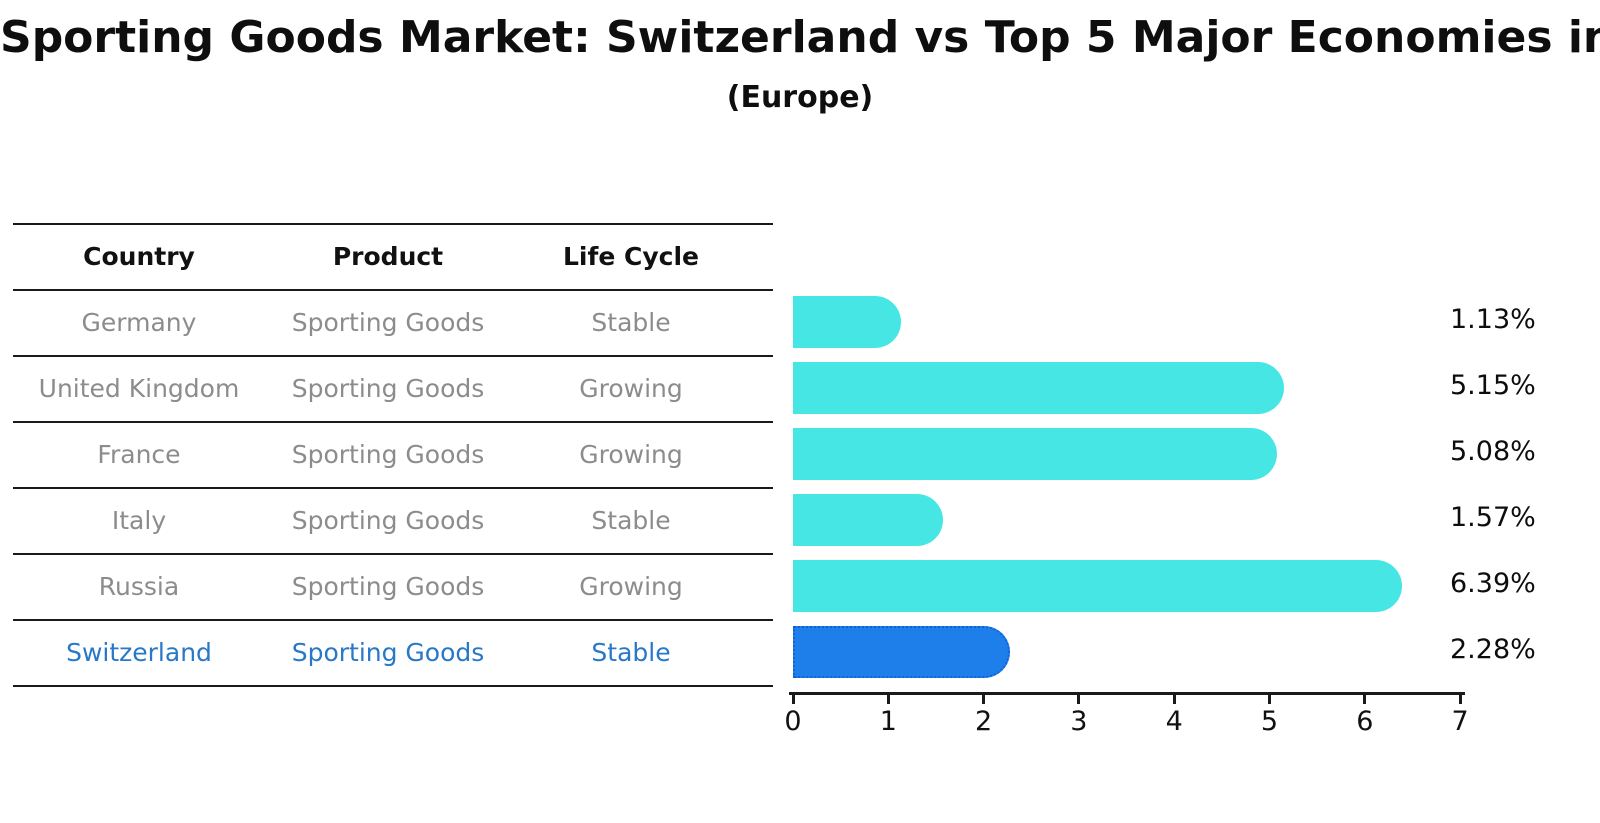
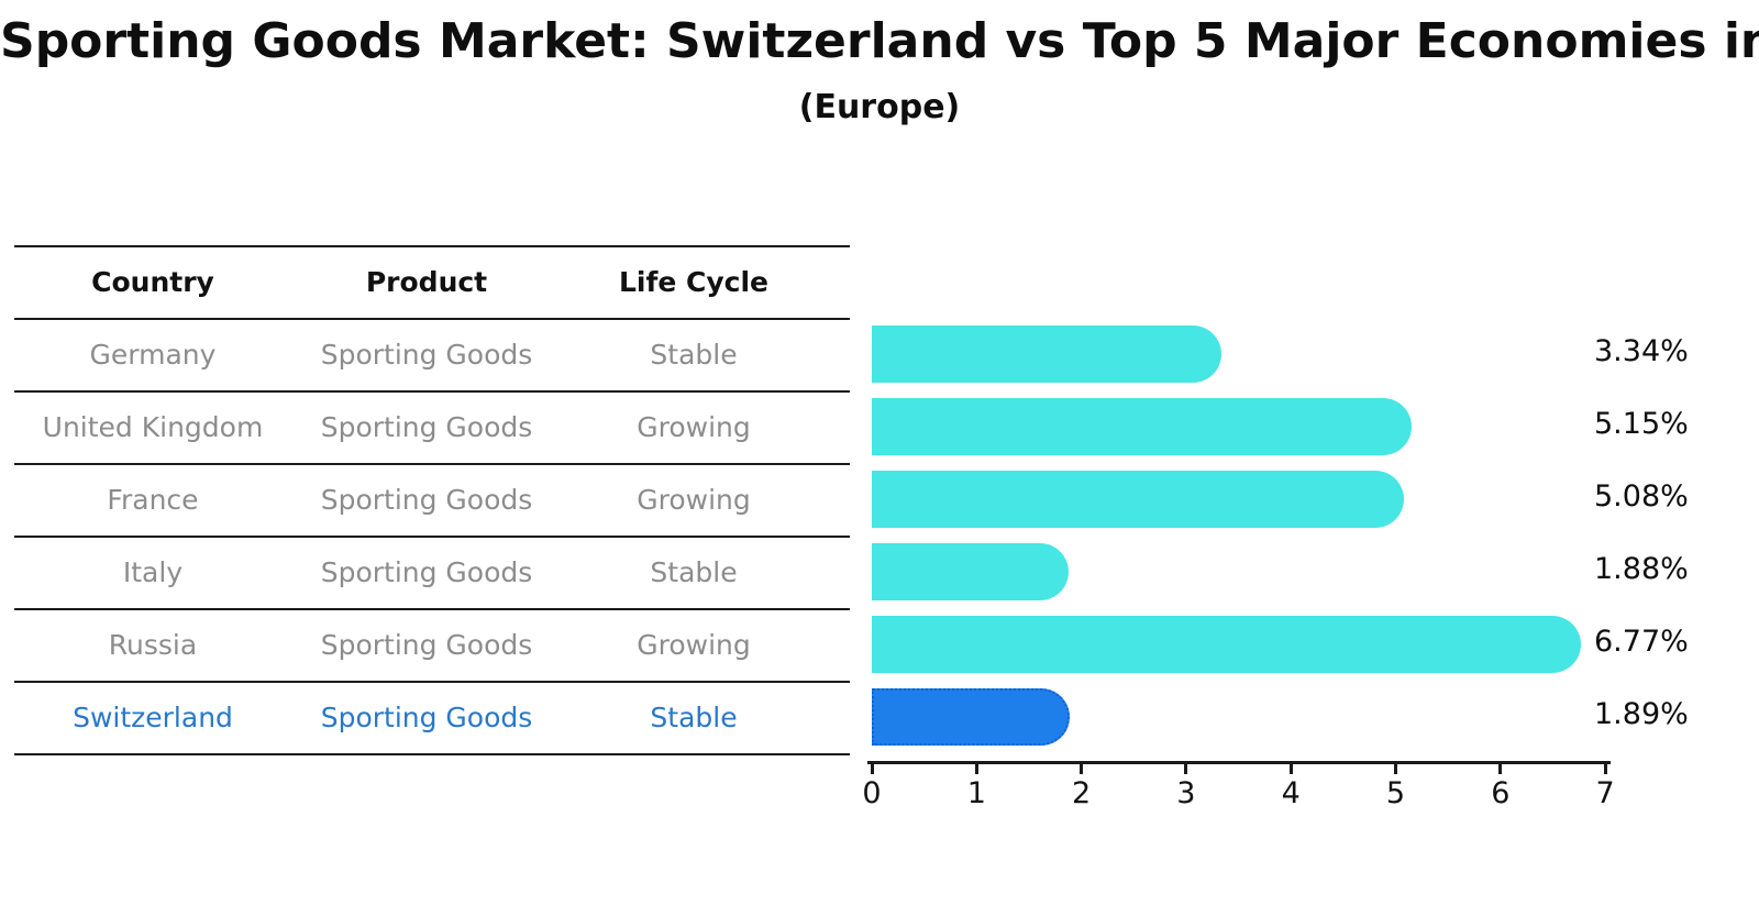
Germany: 1.13% -> 3.34%
Italy: 1.57% -> 1.88%
Russia: 6.39% -> 6.77%
Switzerland: 2.28% -> 1.89%
